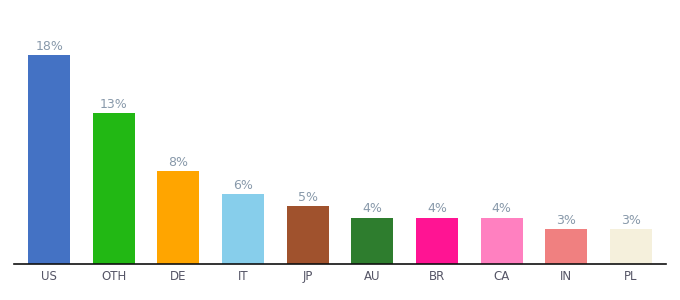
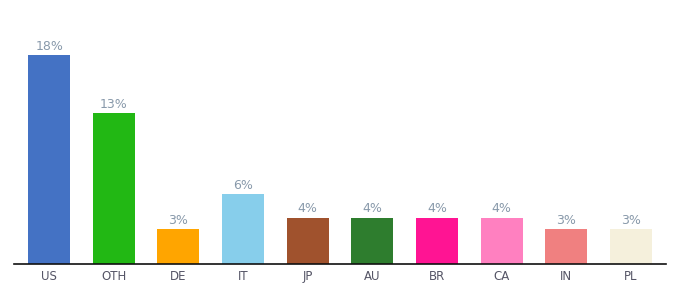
DE: 8% -> 3%
JP: 5% -> 4%
